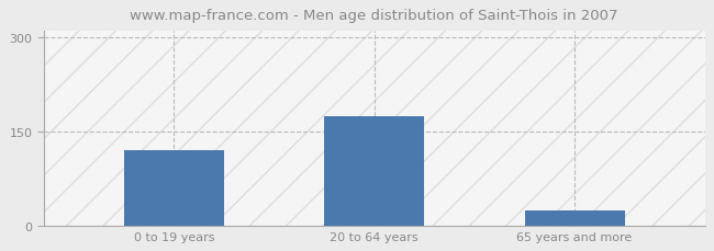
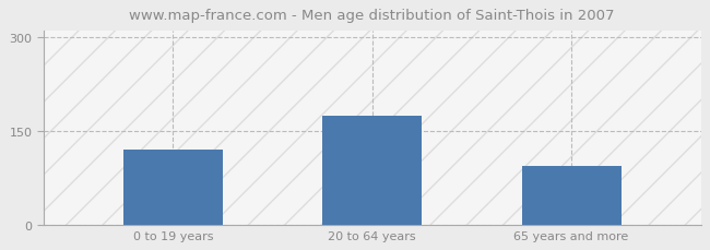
65 years and more: 25 -> 94
